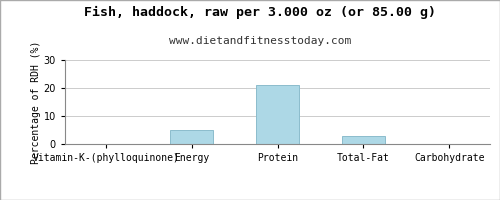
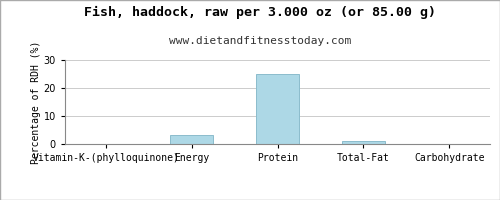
Energy: 5.0 -> 3.2
Protein: 21.0 -> 25.0
Total-Fat: 3.0 -> 1.0
